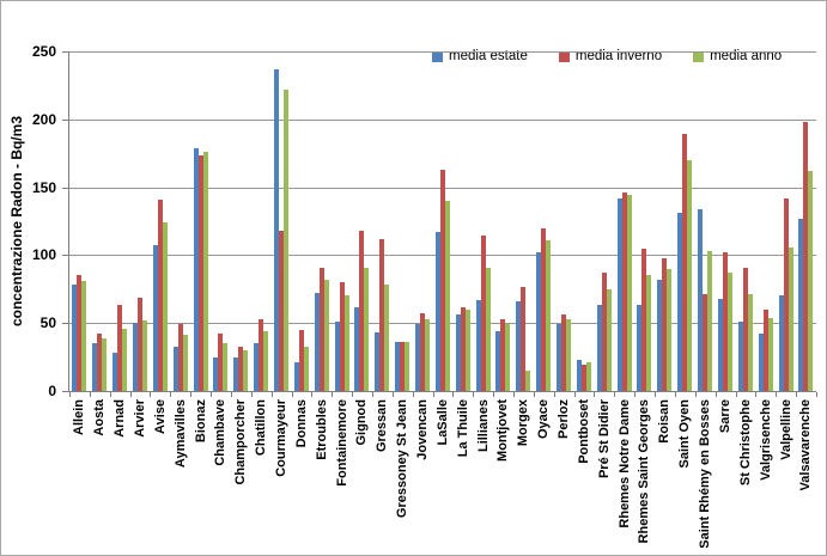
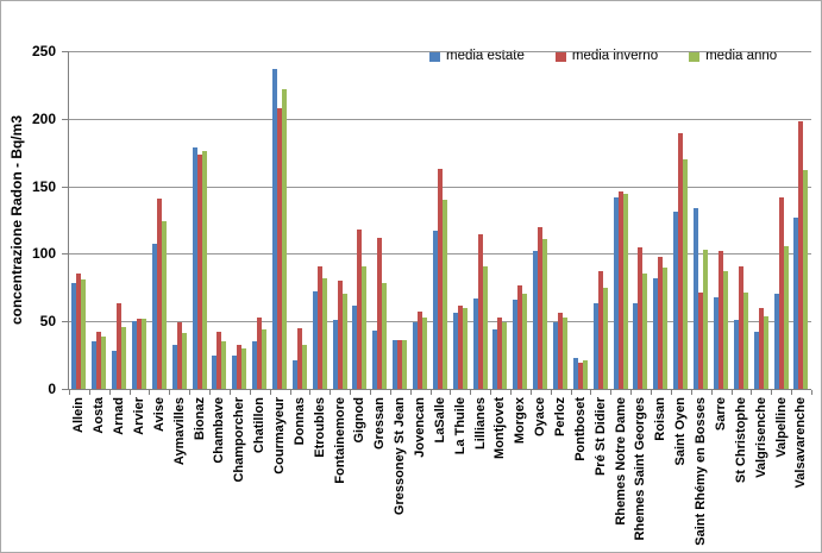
media inverno/Arvier: 69 -> 52
media inverno/Courmayeur: 118 -> 208
media anno/Morgex: 15 -> 70
